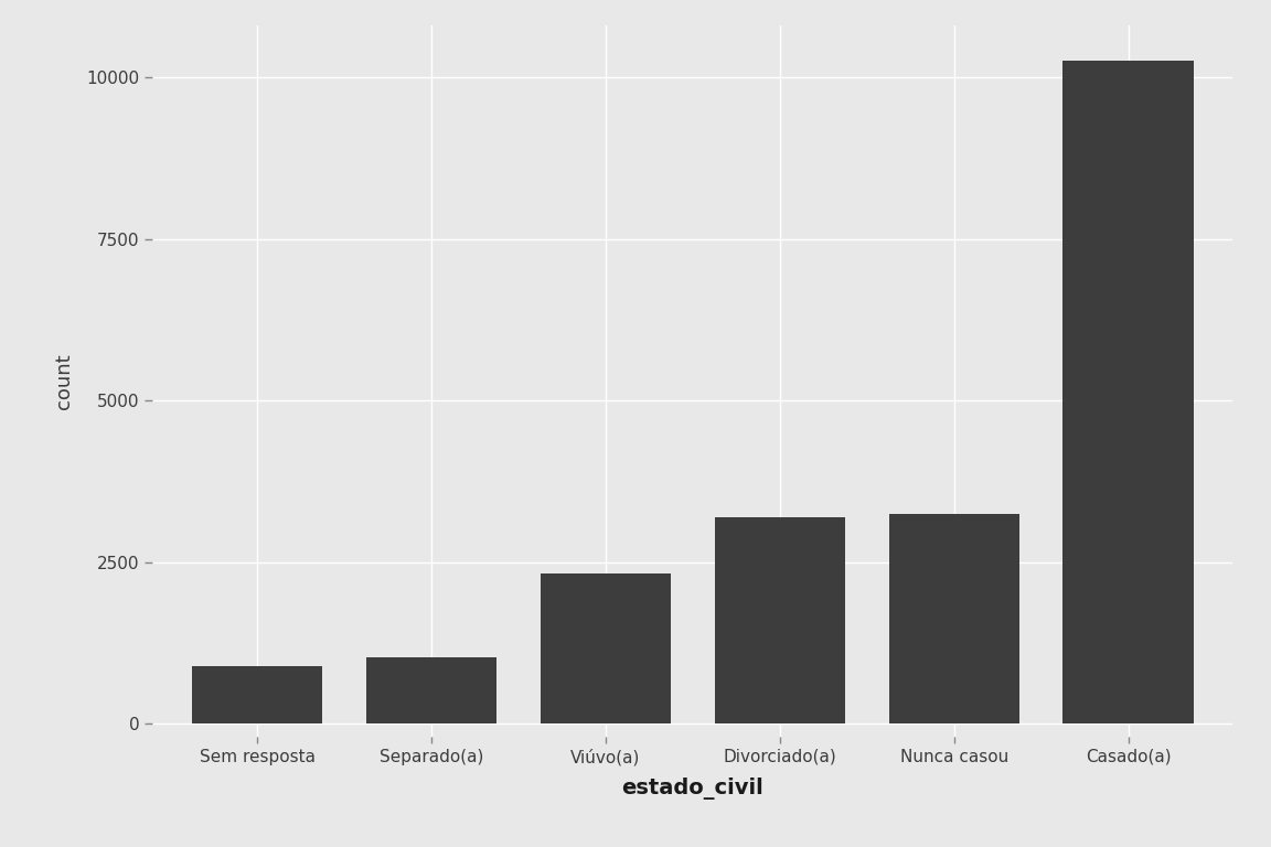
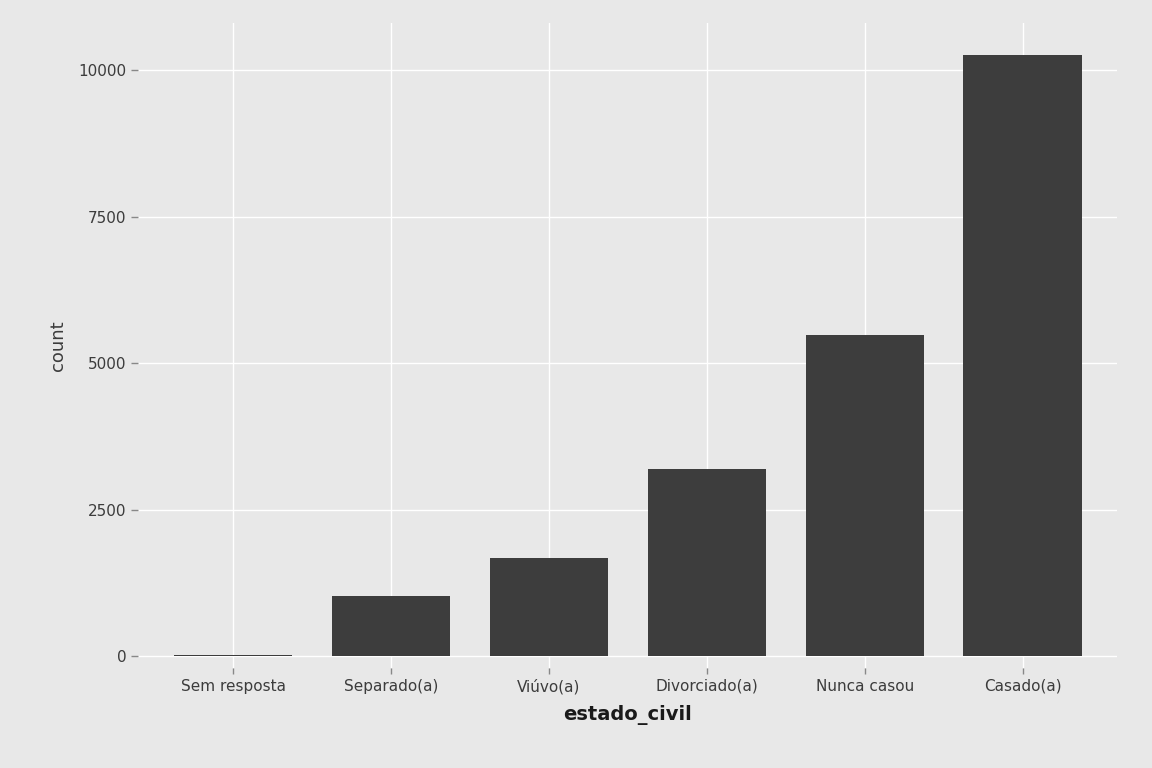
Sem resposta: 900 -> 20
Viúvo(a): 2320 -> 1690
Nunca casou: 3240 -> 5480
